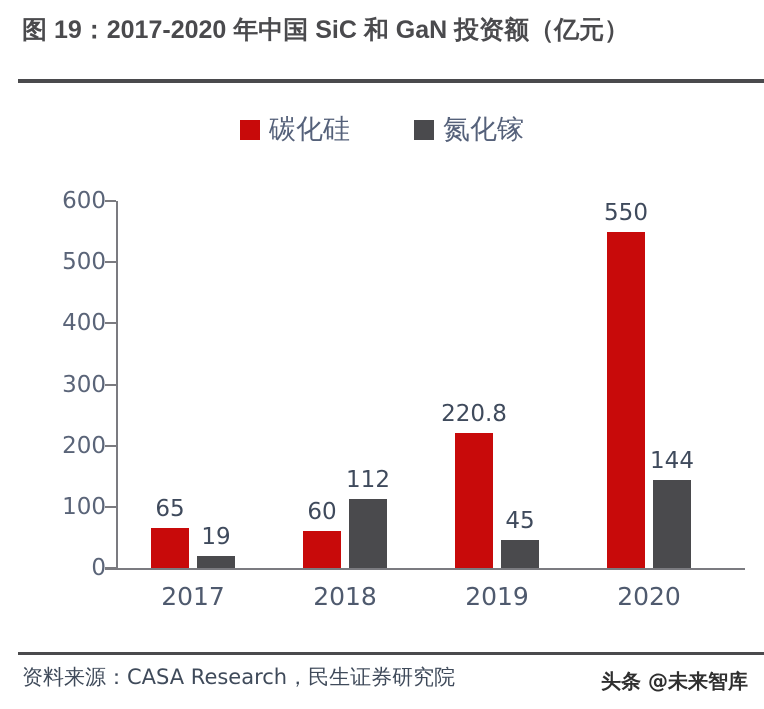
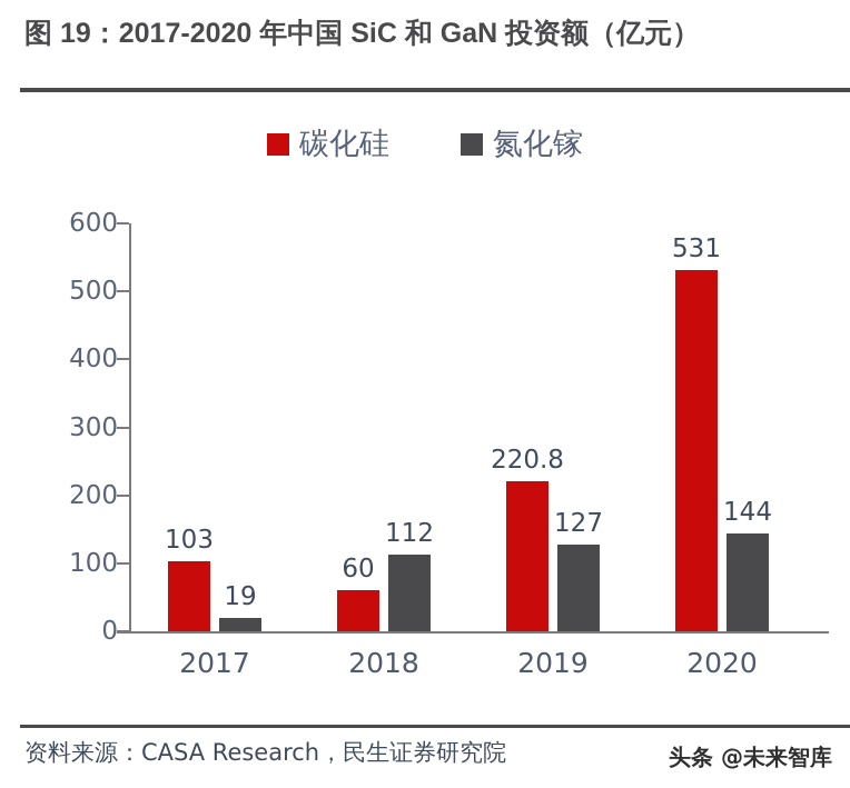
碳化硅/2017: 65 -> 103
氮化镓/2019: 45 -> 127
碳化硅/2020: 550 -> 531
